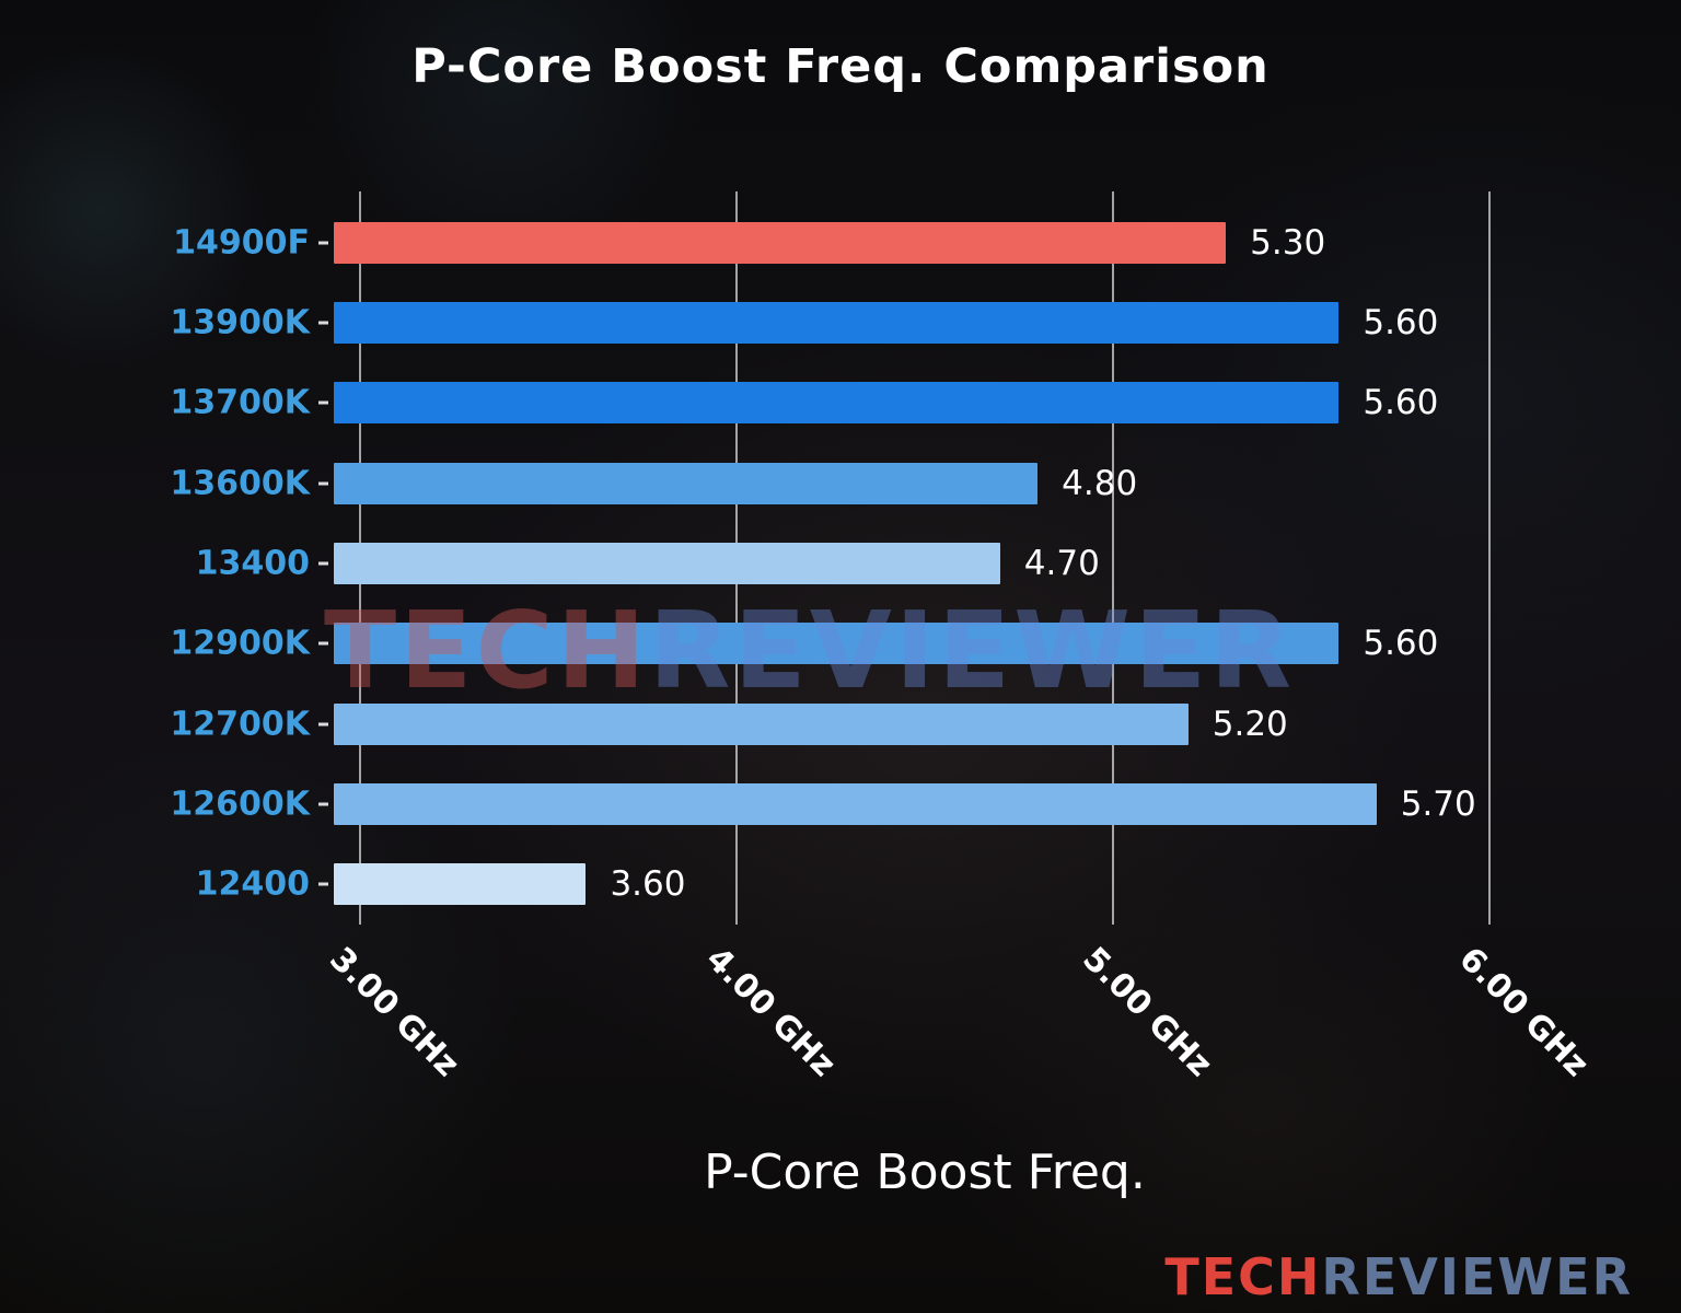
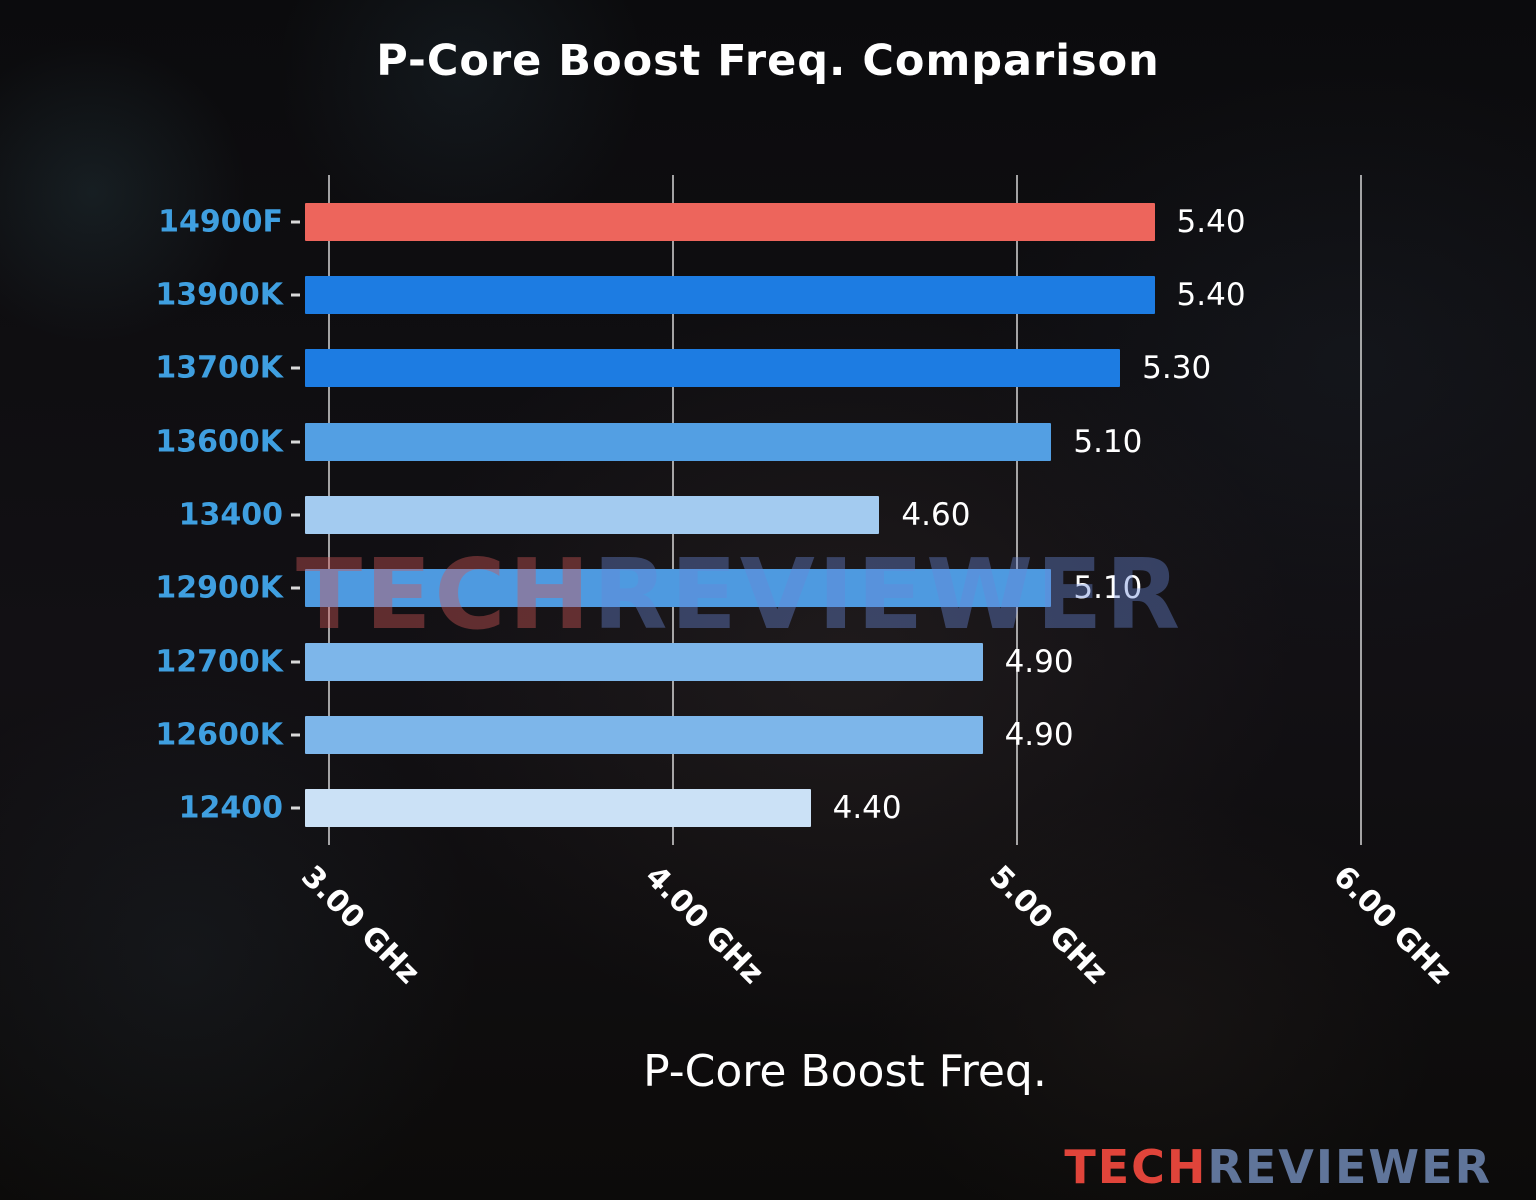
14900F: 5.30 -> 5.40
13900K: 5.60 -> 5.40
13700K: 5.60 -> 5.30
13600K: 4.80 -> 5.10
13400: 4.70 -> 4.60
12900K: 5.60 -> 5.10
12700K: 5.20 -> 4.90
12600K: 5.70 -> 4.90
12400: 3.60 -> 4.40
